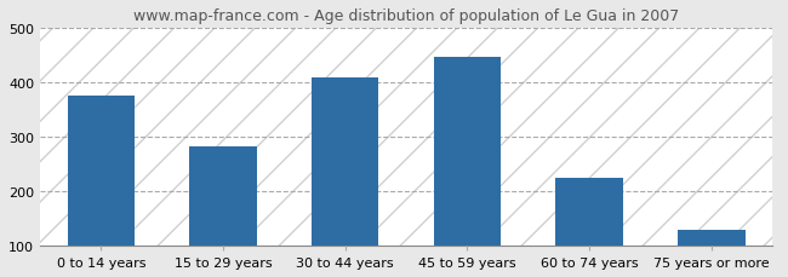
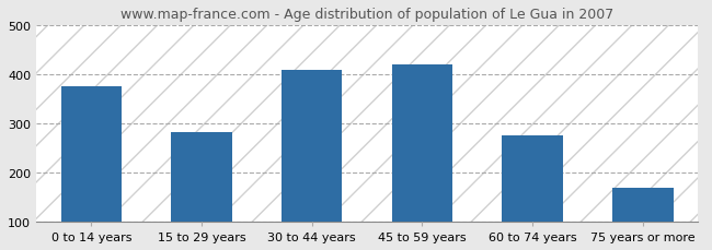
45 to 59 years: 446 -> 420
60 to 74 years: 224 -> 275
75 years or more: 130 -> 170
